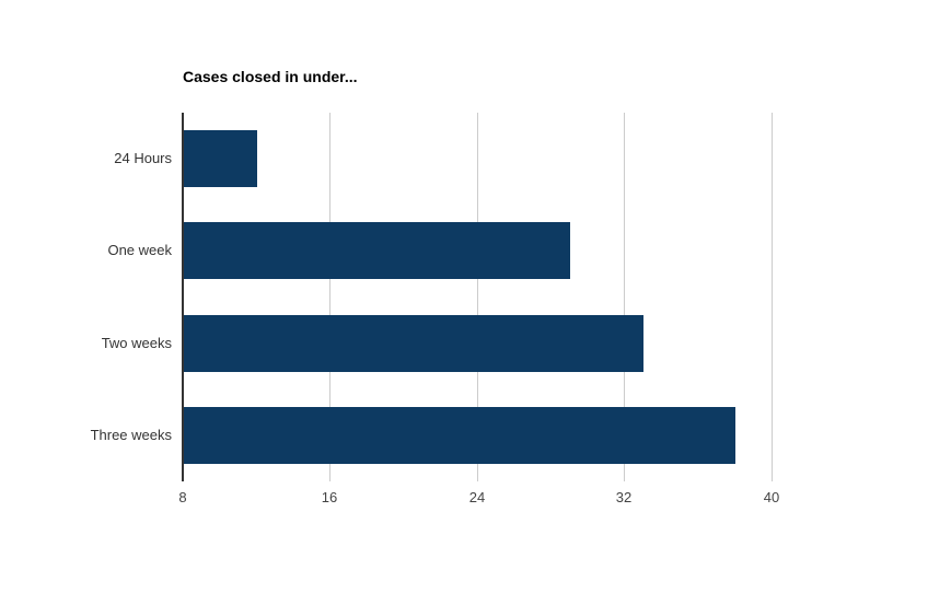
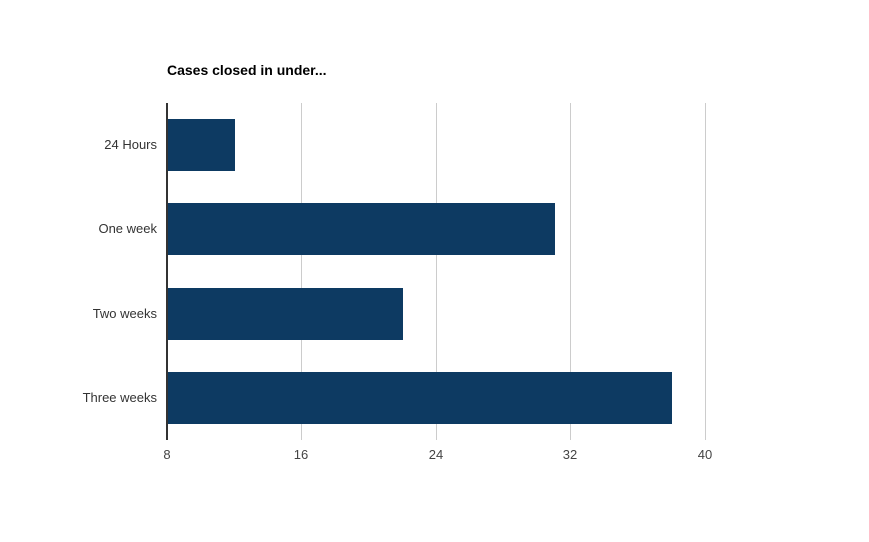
One week: 29 -> 31
Two weeks: 33 -> 22
